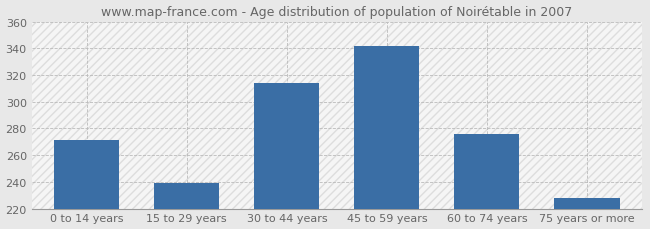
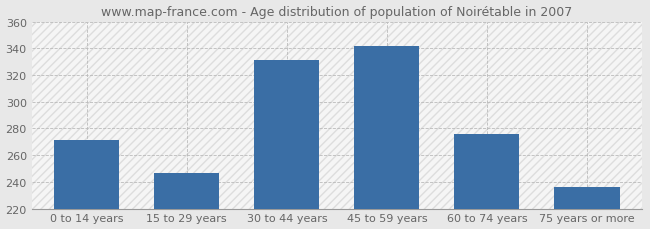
15 to 29 years: 239 -> 247
30 to 44 years: 314 -> 331
75 years or more: 228 -> 236
